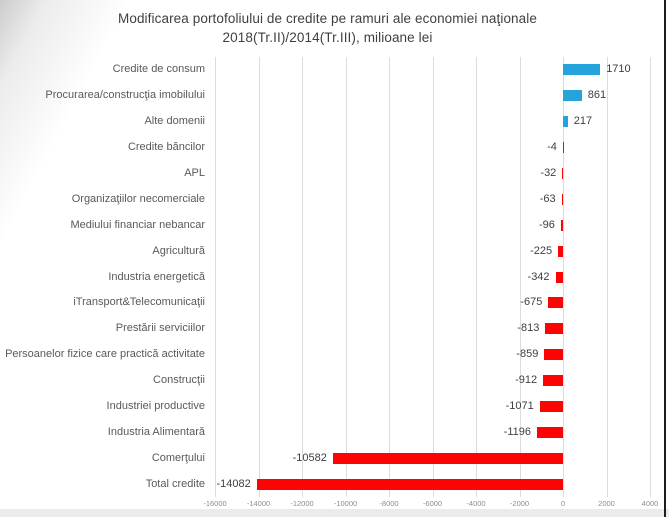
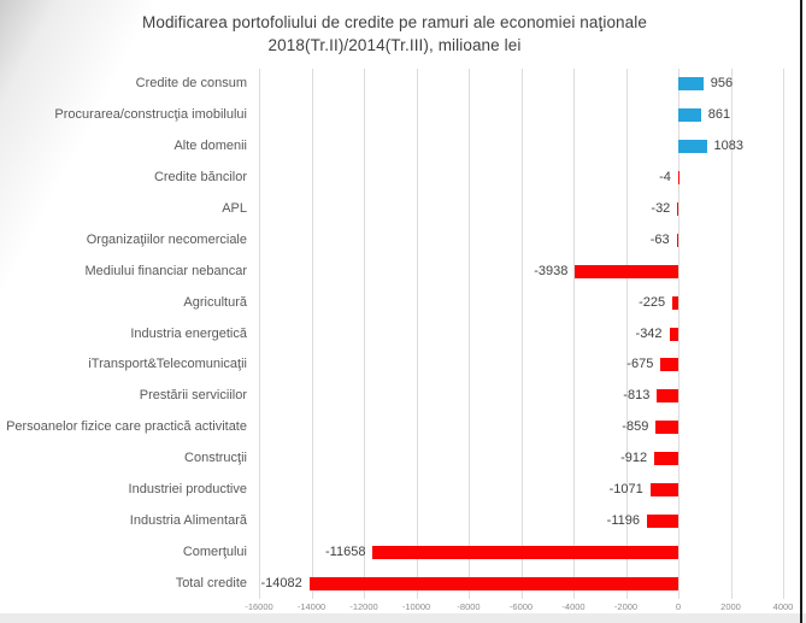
Credite de consum: 1710 -> 956
Alte domenii: 217 -> 1083
Mediului financiar nebancar: -96 -> -3938
Comerţului: -10582 -> -11658
